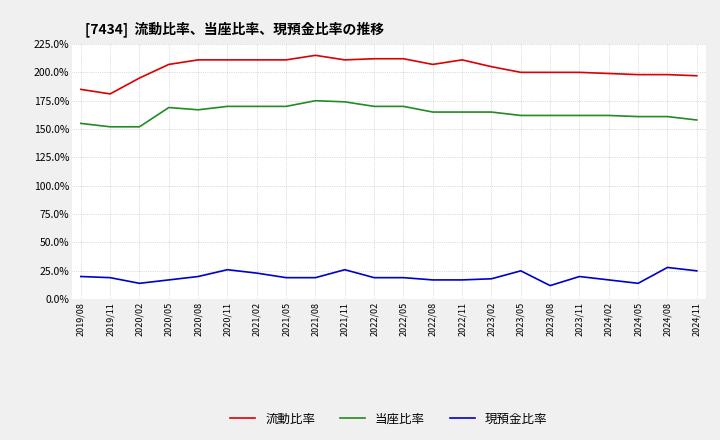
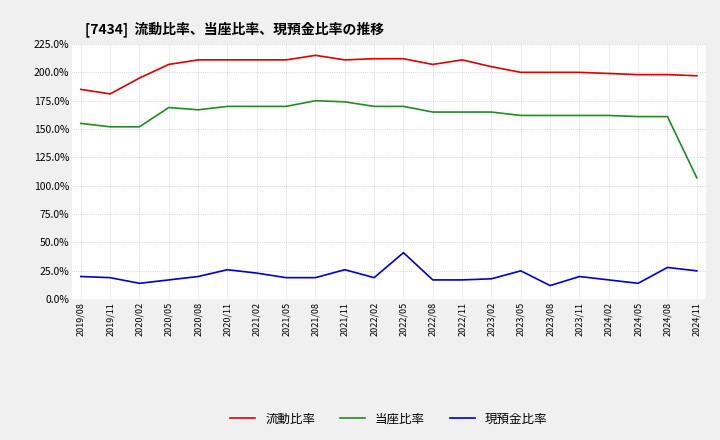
現預金比率/2022/05: 19% -> 41%
当座比率/2024/11: 158% -> 107%
